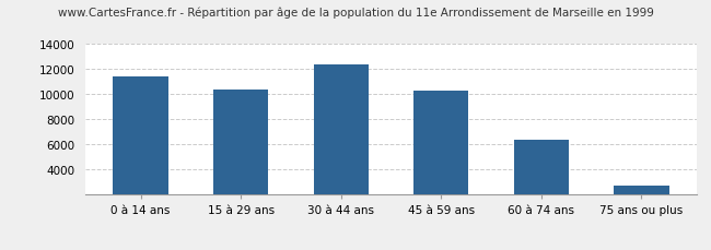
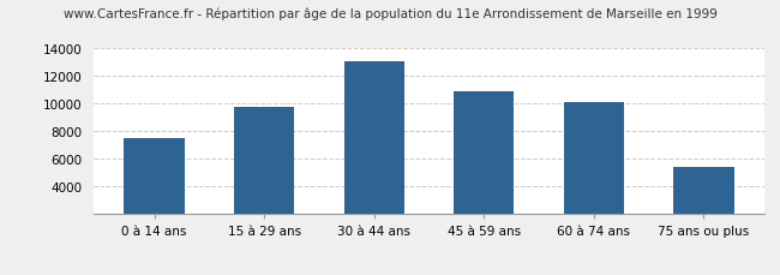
0 à 14 ans: 11400 -> 7500
15 à 29 ans: 10400 -> 9800
30 à 44 ans: 12400 -> 13100
45 à 59 ans: 10300 -> 10900
60 à 74 ans: 6400 -> 10100
75 ans ou plus: 2800 -> 5400
